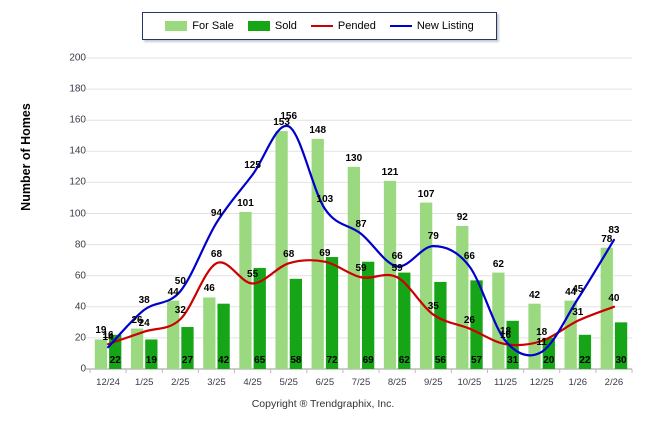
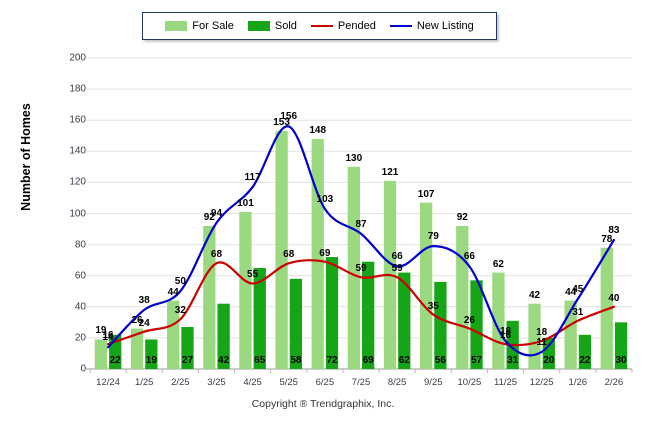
For Sale/3/25: 46 -> 92
New Listing/4/25: 125 -> 117
